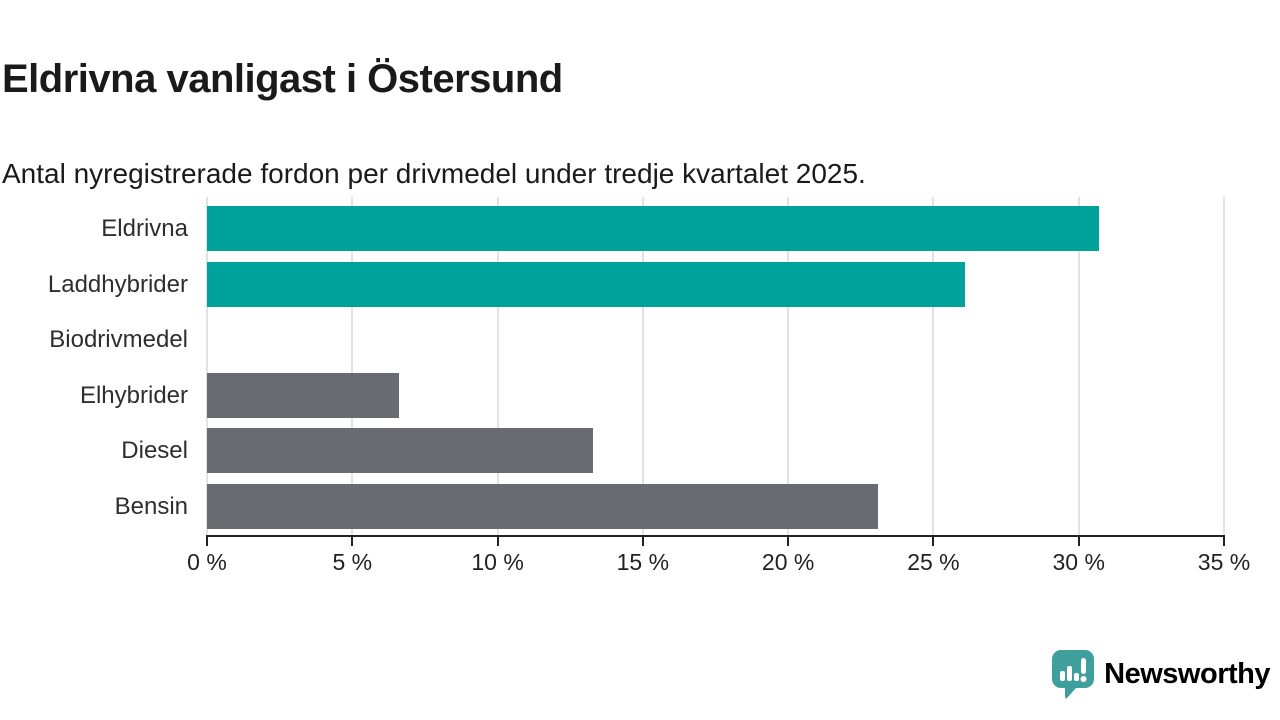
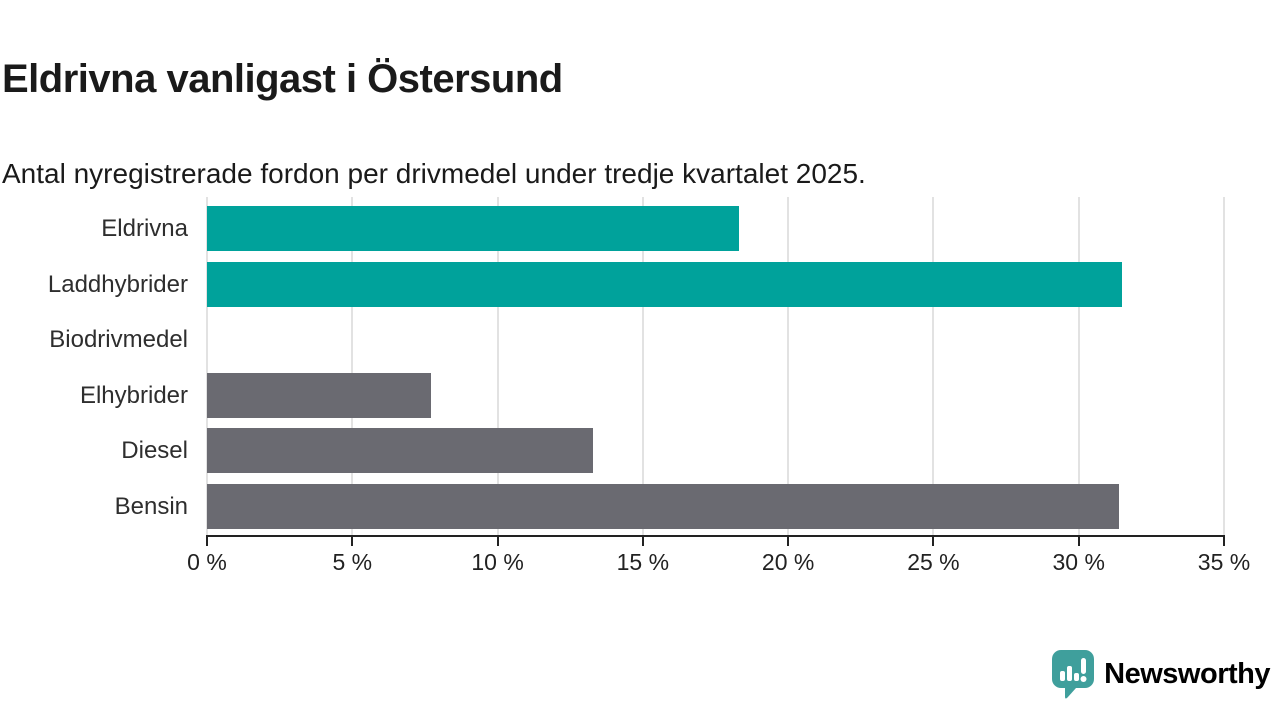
Eldrivna: 30.7% -> 18.3%
Laddhybrider: 26.1% -> 31.5%
Elhybrider: 6.6% -> 7.7%
Bensin: 23.1% -> 31.4%
